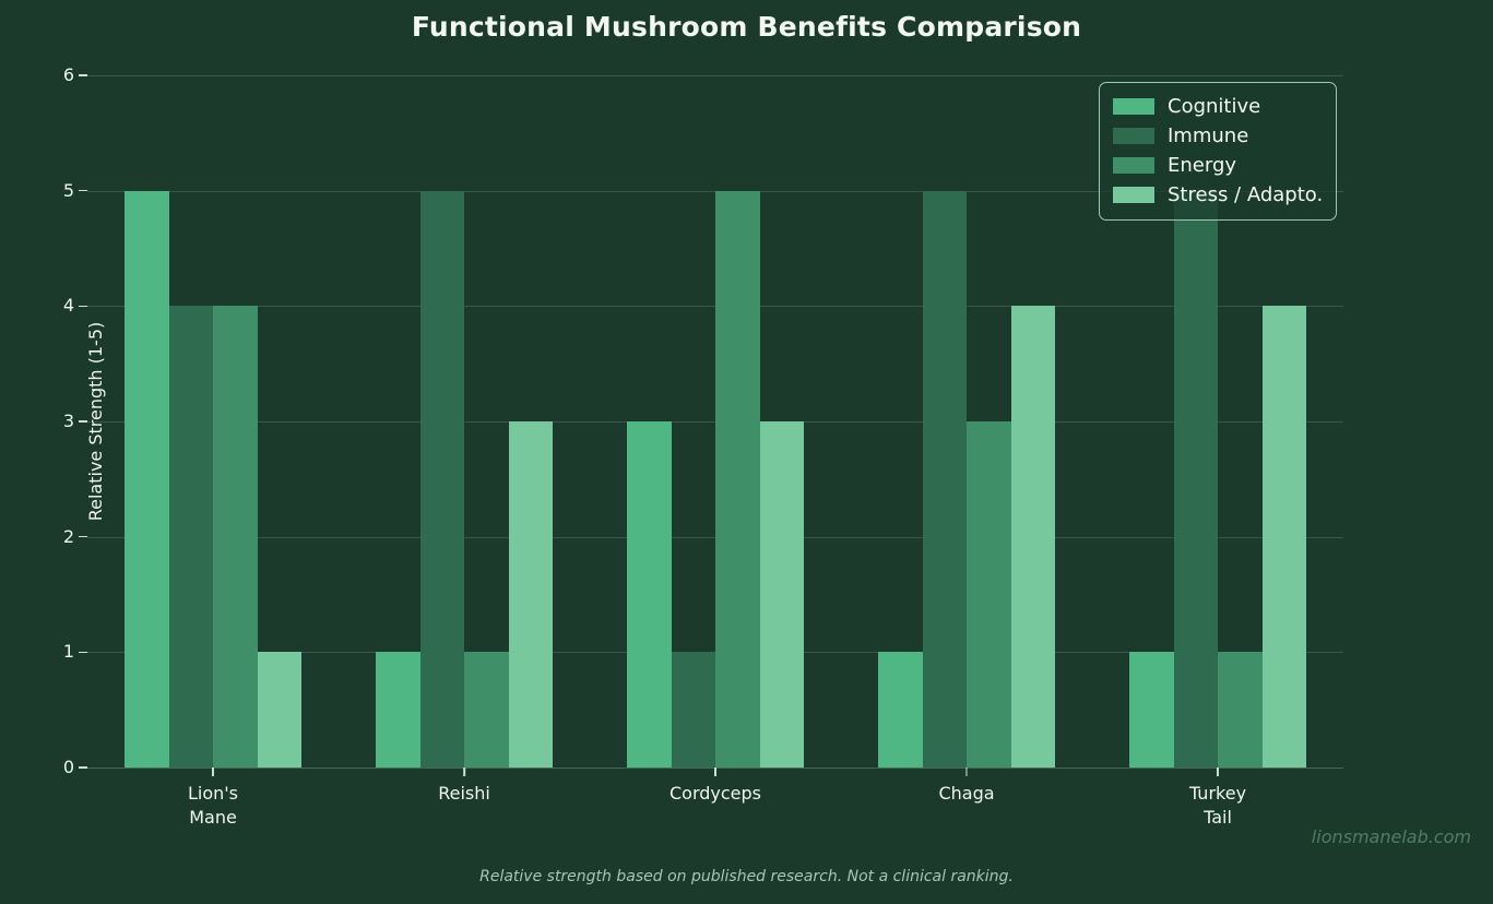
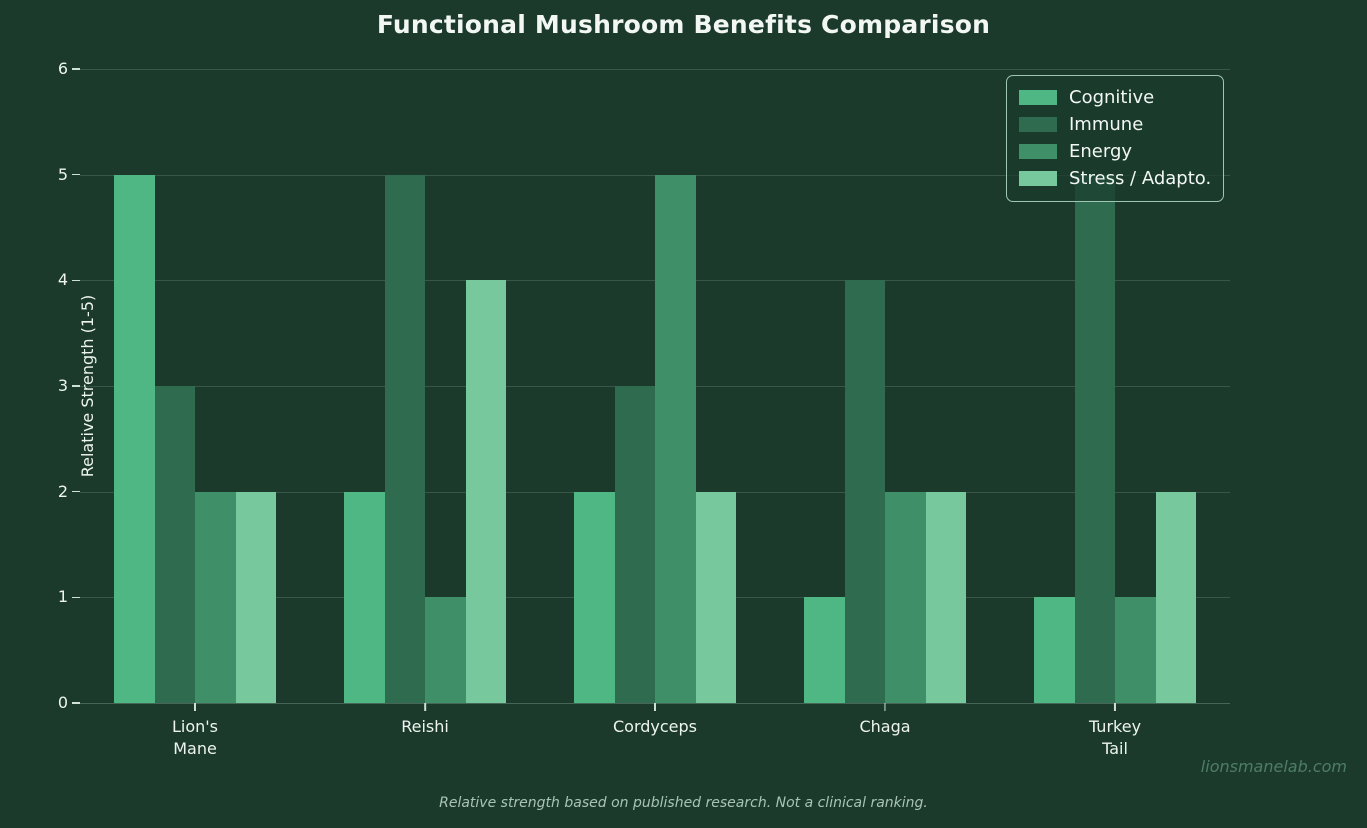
Immune/Lion's Mane: 4 -> 3
Energy/Lion's Mane: 4 -> 2
Stress / Adapto./Lion's Mane: 1 -> 2
Cognitive/Reishi: 1 -> 2
Stress / Adapto./Reishi: 3 -> 4
Cognitive/Cordyceps: 3 -> 2
Immune/Cordyceps: 1 -> 3
Stress / Adapto./Cordyceps: 3 -> 2
Immune/Chaga: 5 -> 4
Energy/Chaga: 3 -> 2
Stress / Adapto./Chaga: 4 -> 2
Stress / Adapto./Turkey Tail: 4 -> 2
